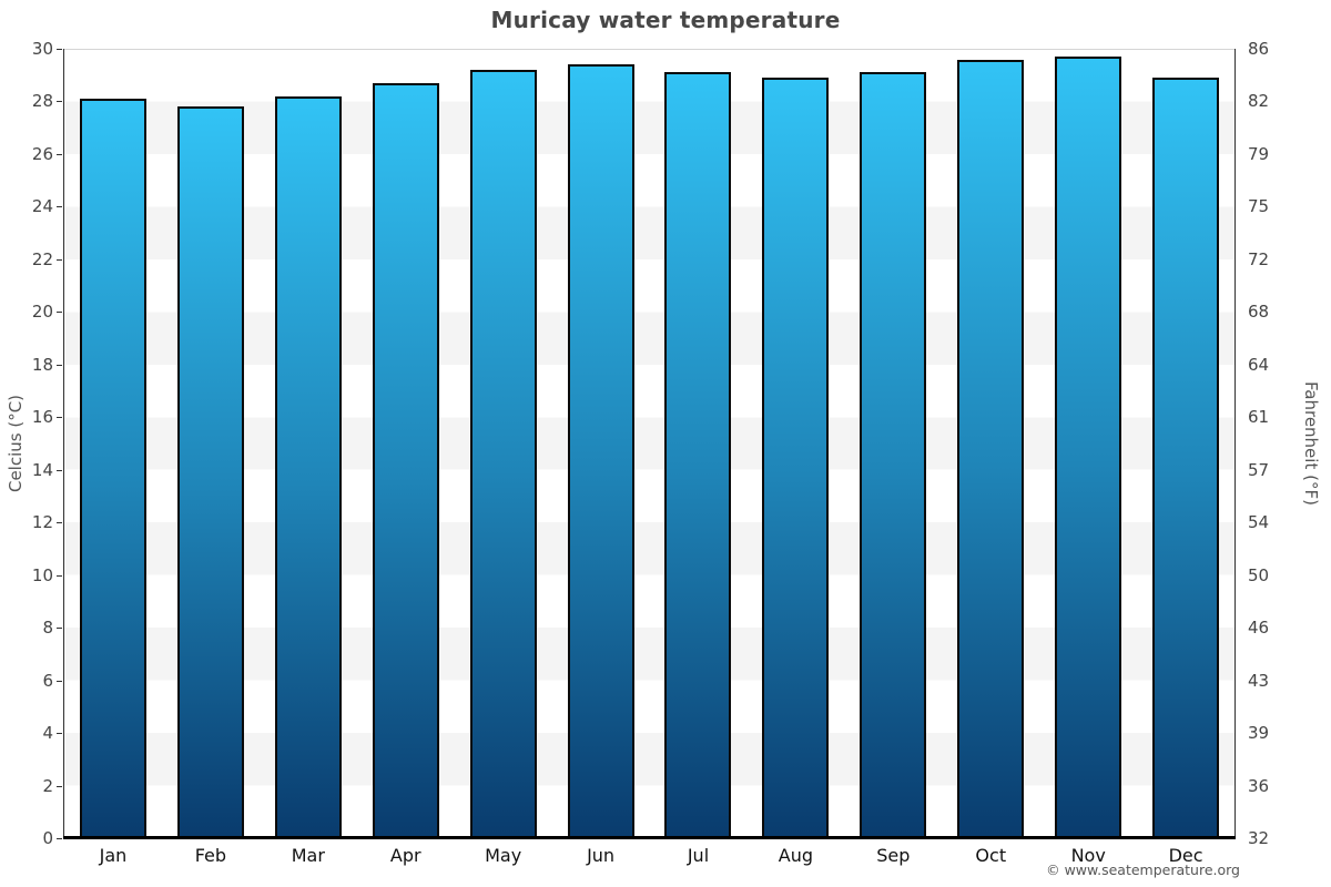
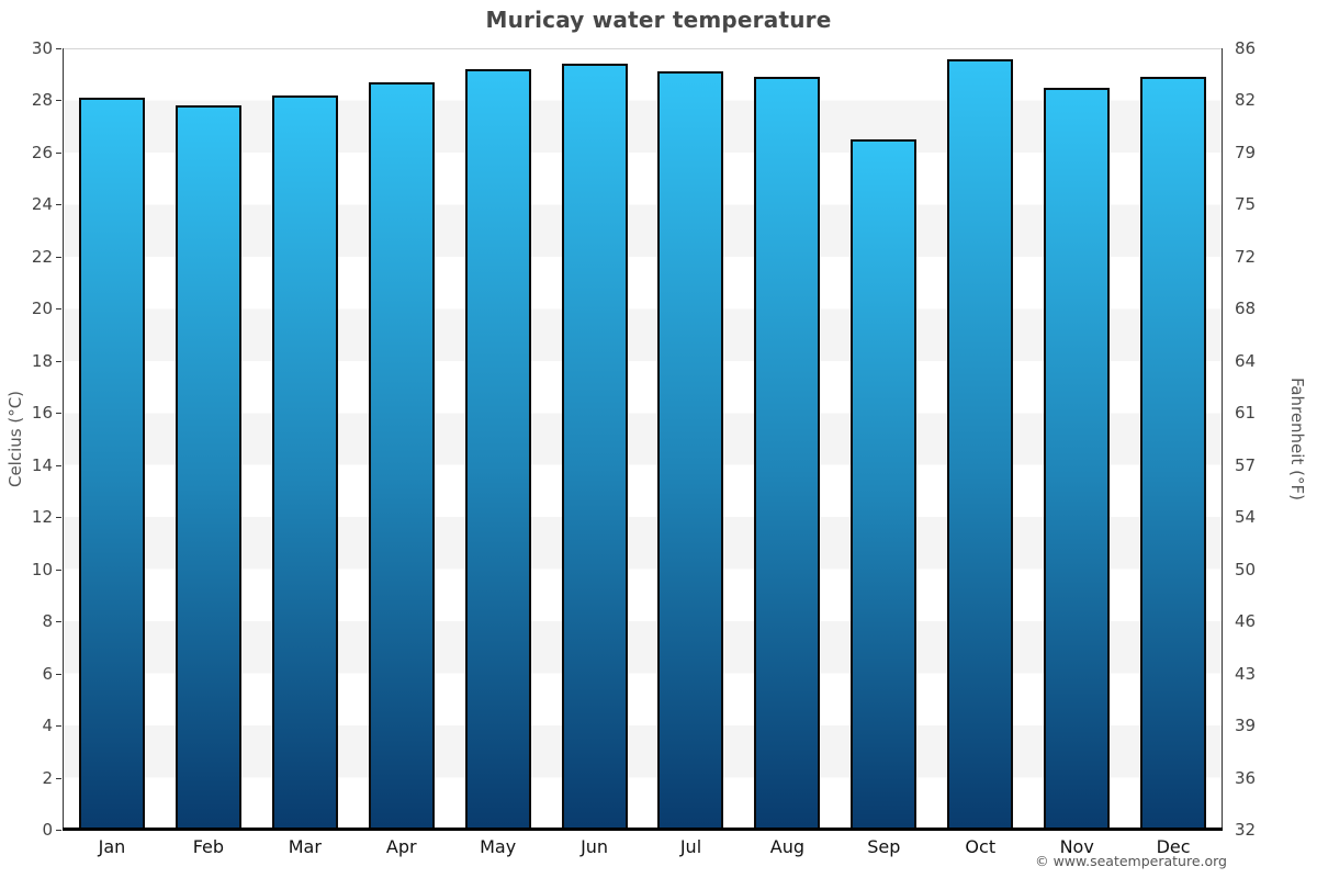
Sep: 29.1 -> 26.5
Nov: 29.7 -> 28.5
